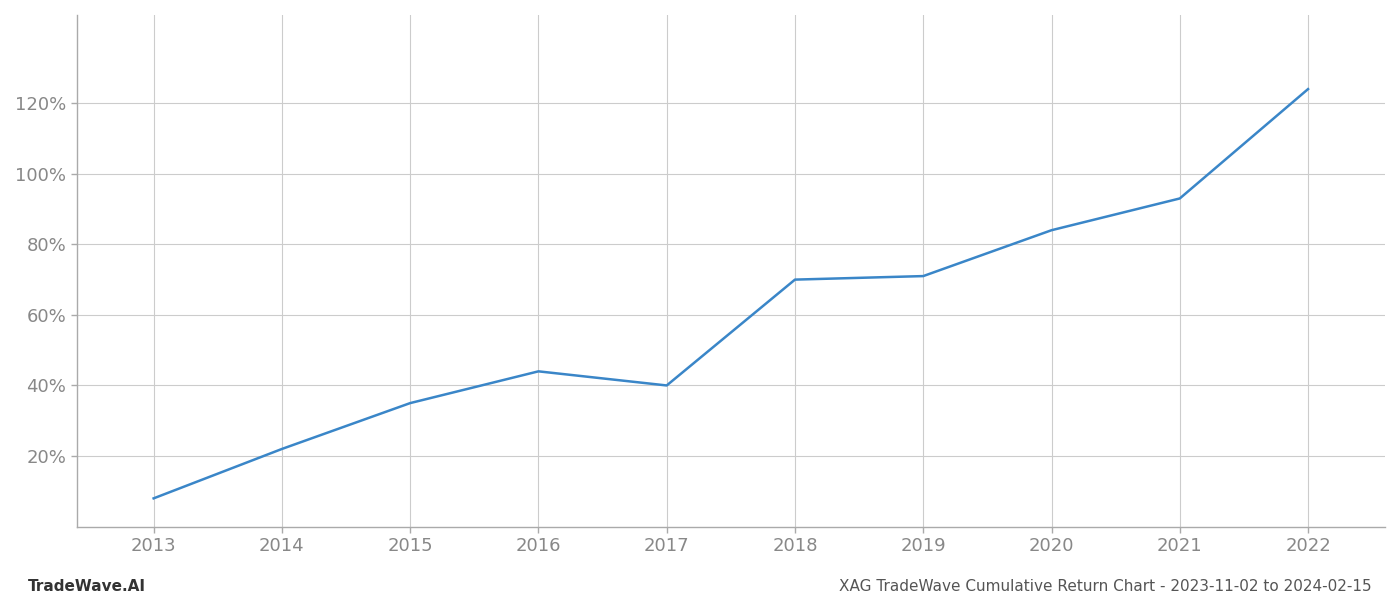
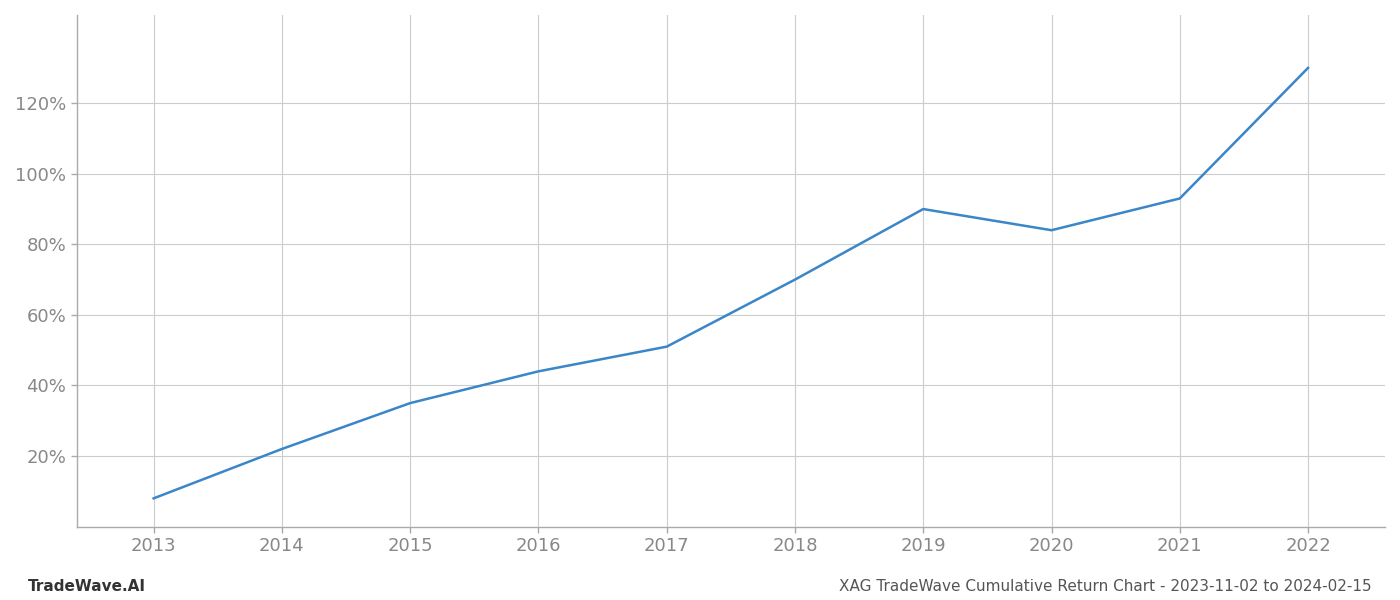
2017: 40% -> 51%
2019: 71% -> 90%
2022: 124% -> 130%
